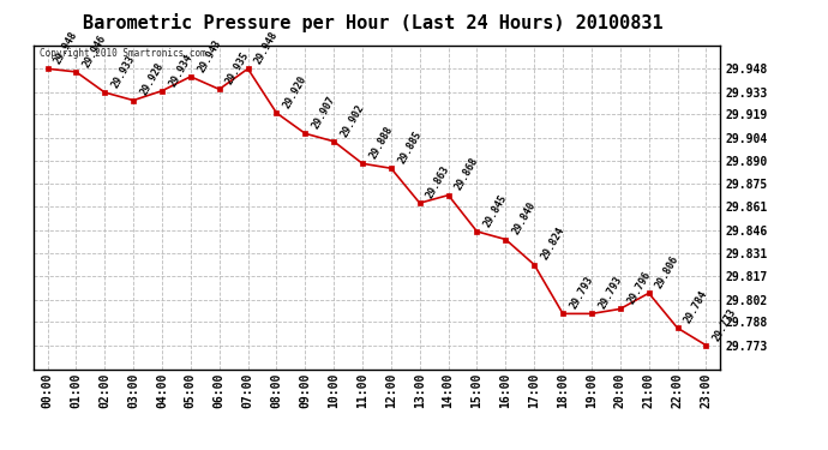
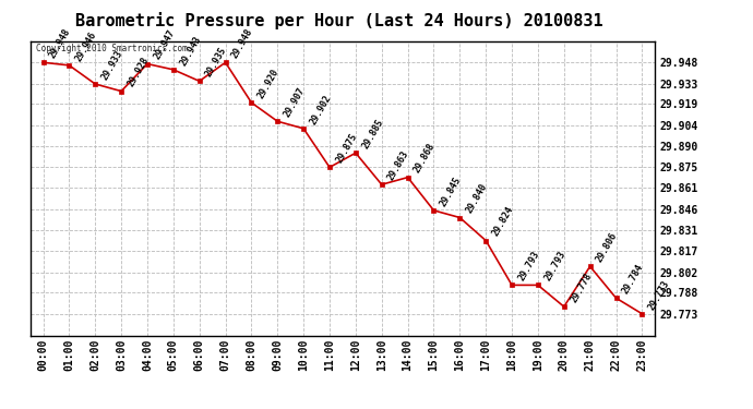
04:00: 29.934 -> 29.947
11:00: 29.888 -> 29.875
20:00: 29.796 -> 29.778
